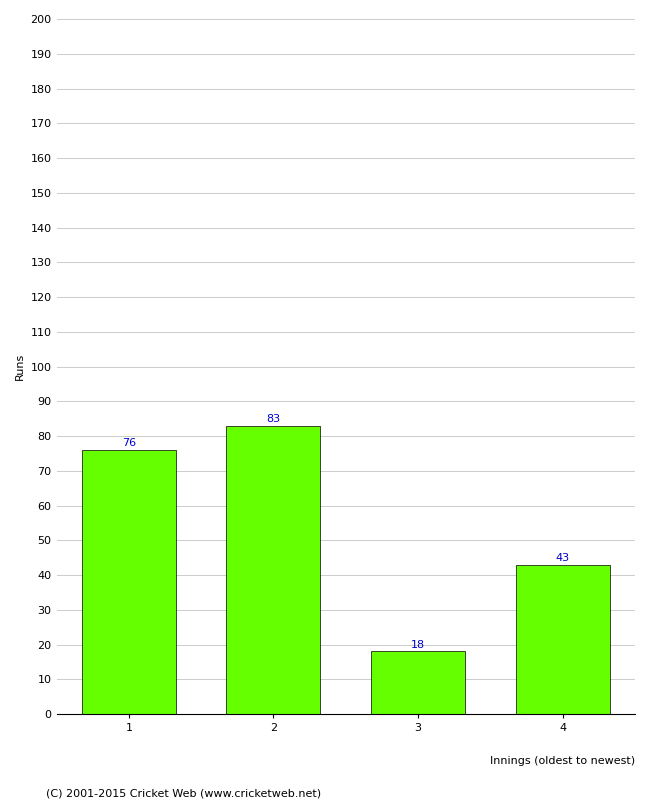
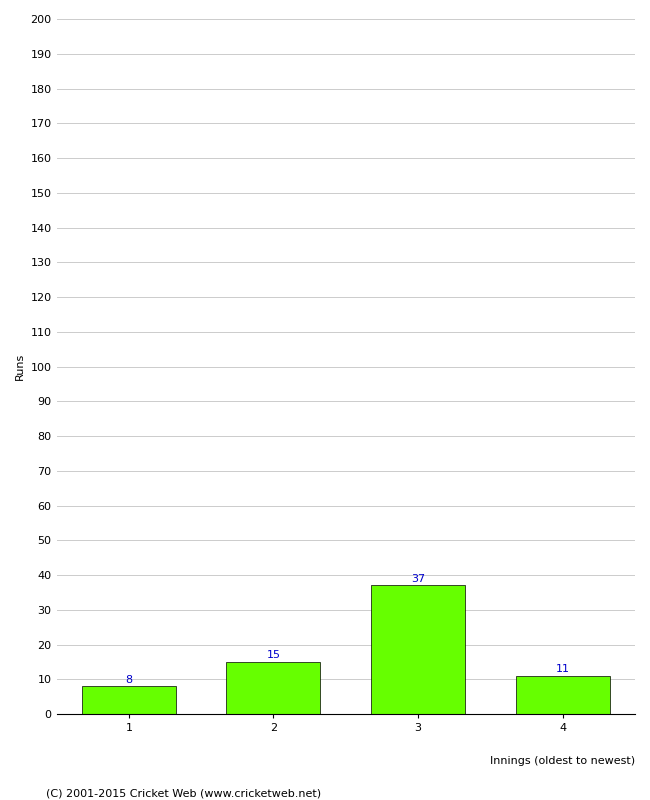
1: 76 -> 8
2: 83 -> 15
3: 18 -> 37
4: 43 -> 11
